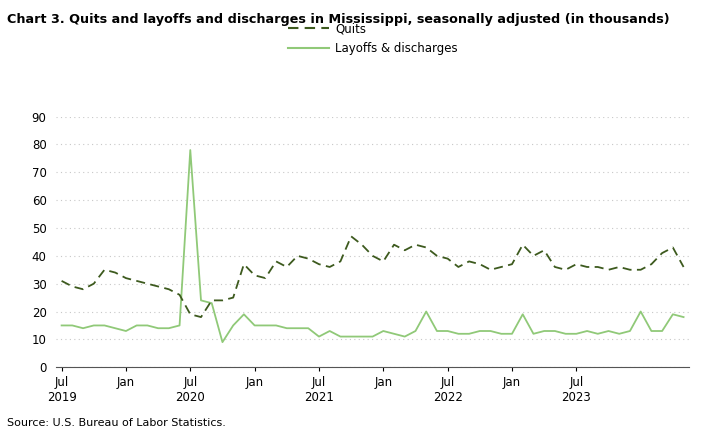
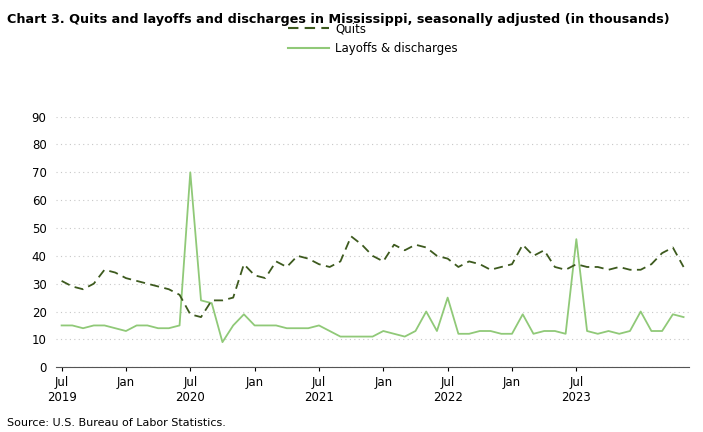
Layoffs & discharges/Jul 2020: 78 -> 70
Layoffs & discharges/Jul 2021: 11 -> 15
Layoffs & discharges/Jul 2022: 13 -> 25
Layoffs & discharges/Jul 2023: 12 -> 46
